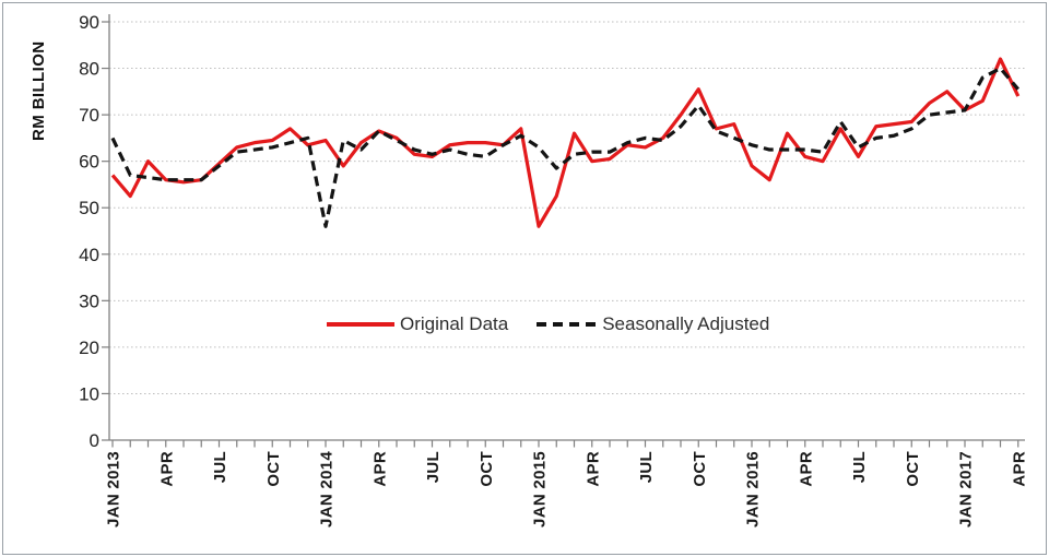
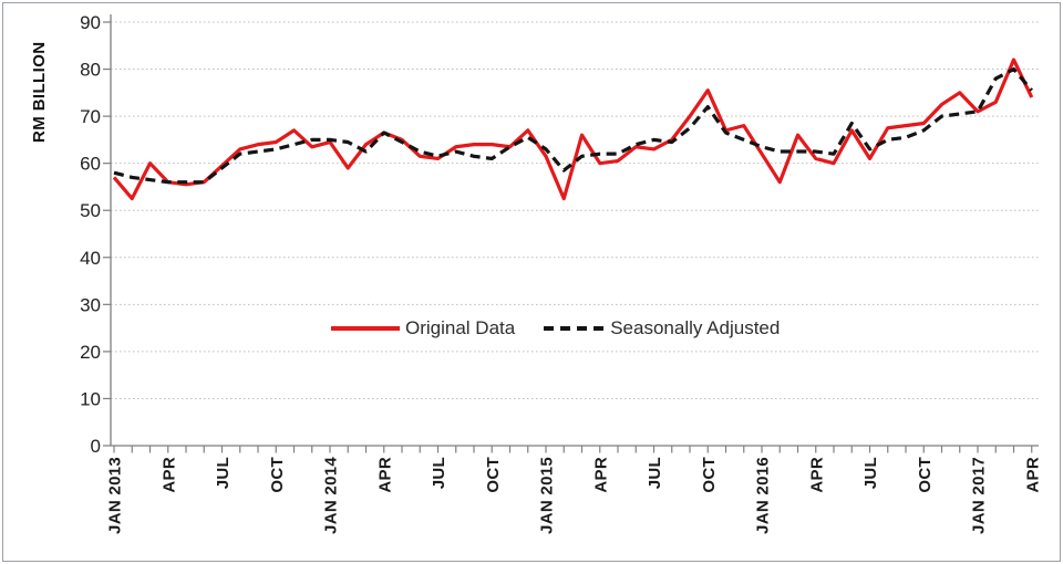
Seasonally Adjusted/JAN 2013: 65 -> 58
Seasonally Adjusted/JAN 2014: 46 -> 65
Original Data/JAN 2015: 46 -> 62
Original Data/JAN 2016: 59 -> 62
